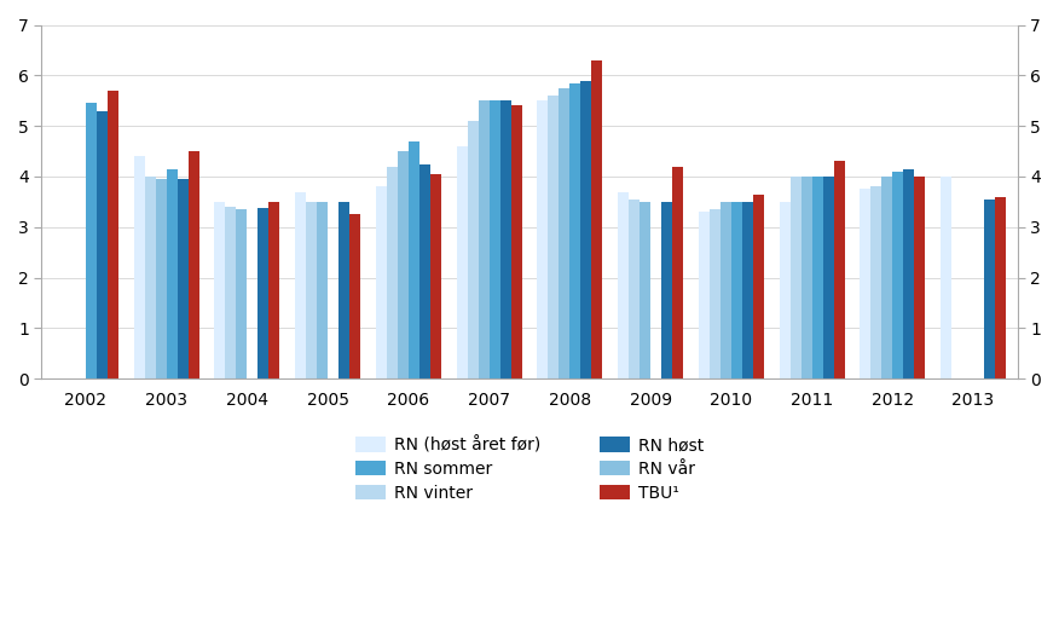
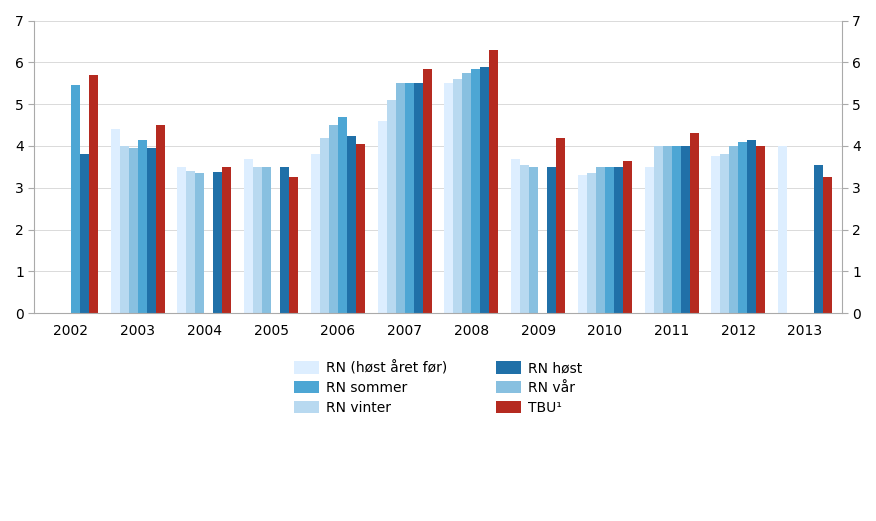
RN høst/2002: 5.30 -> 3.80
TBU¹/2007: 5.40 -> 5.85
TBU¹/2013: 3.60 -> 3.25
